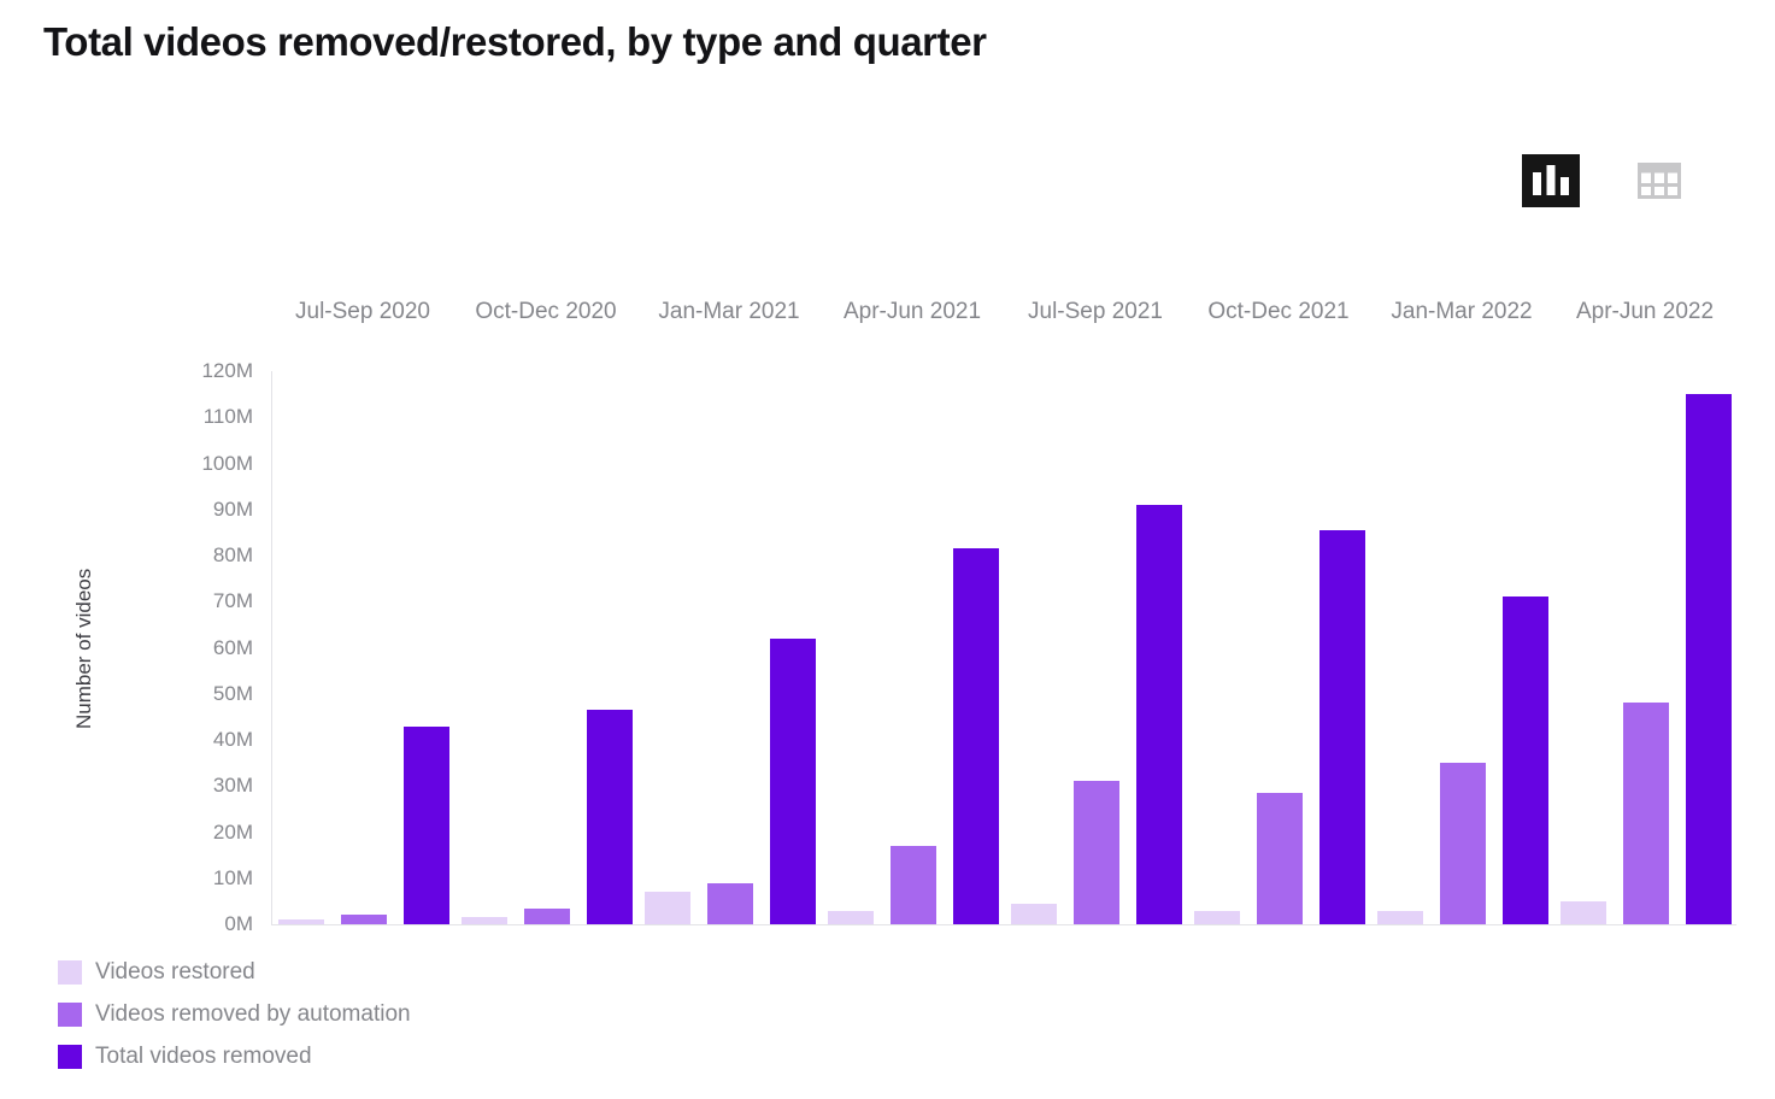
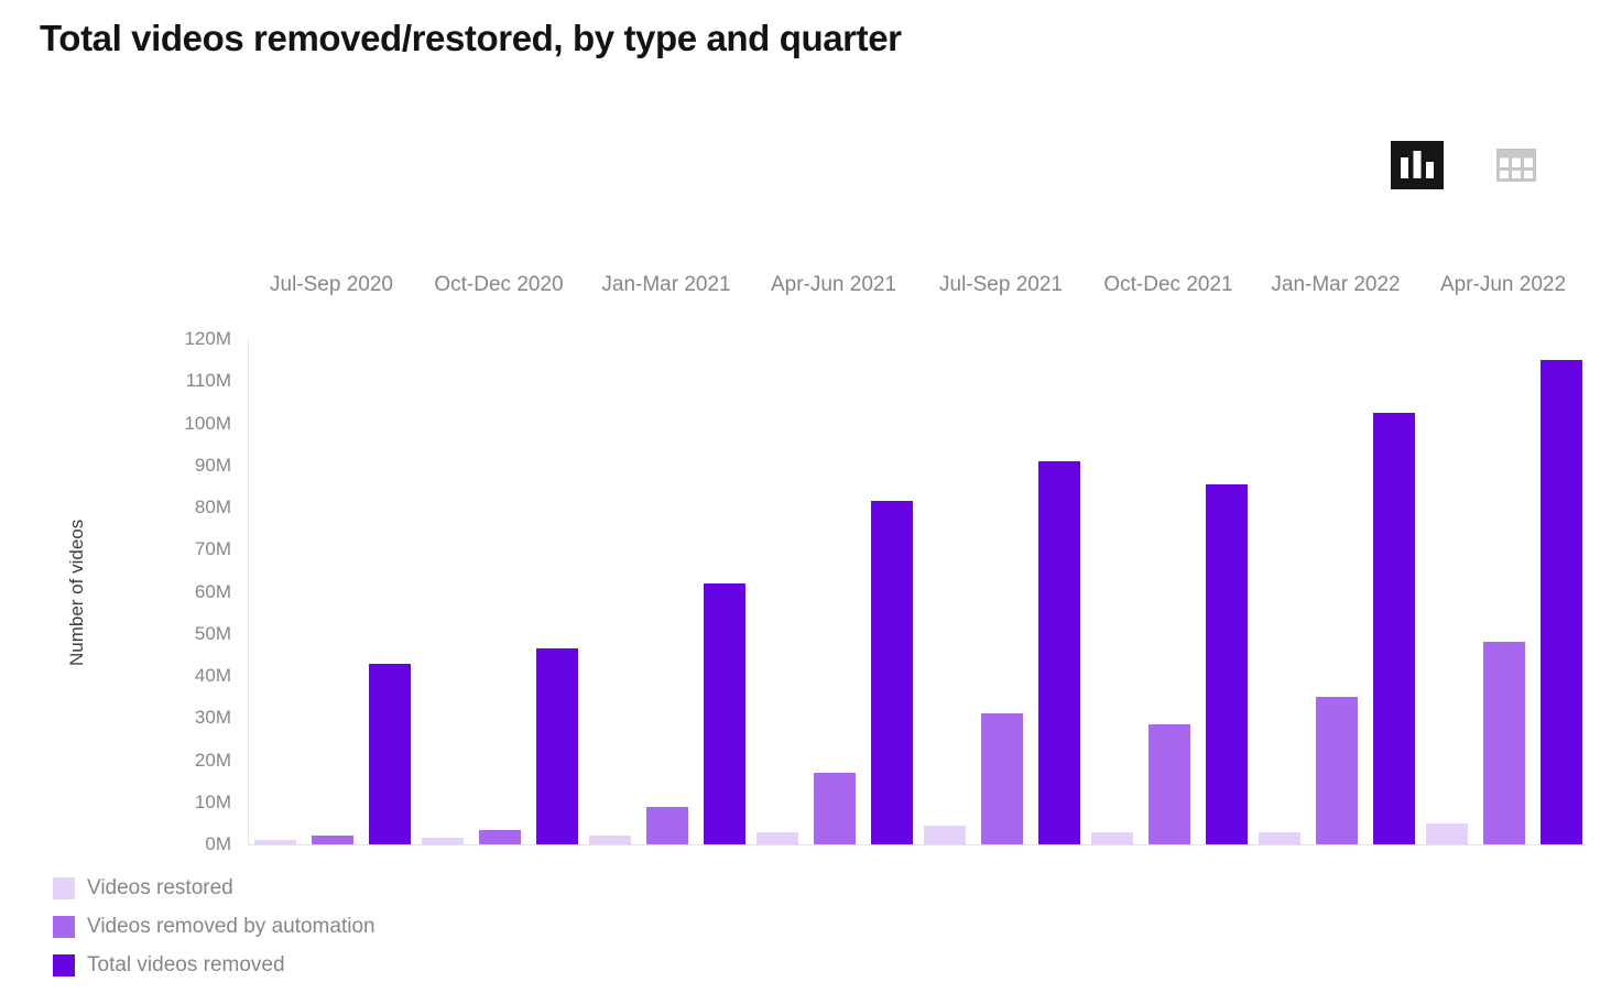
Videos restored/Jan-Mar 2021: 7M -> 2M
Total videos removed/Jan-Mar 2022: 71M -> 102M
